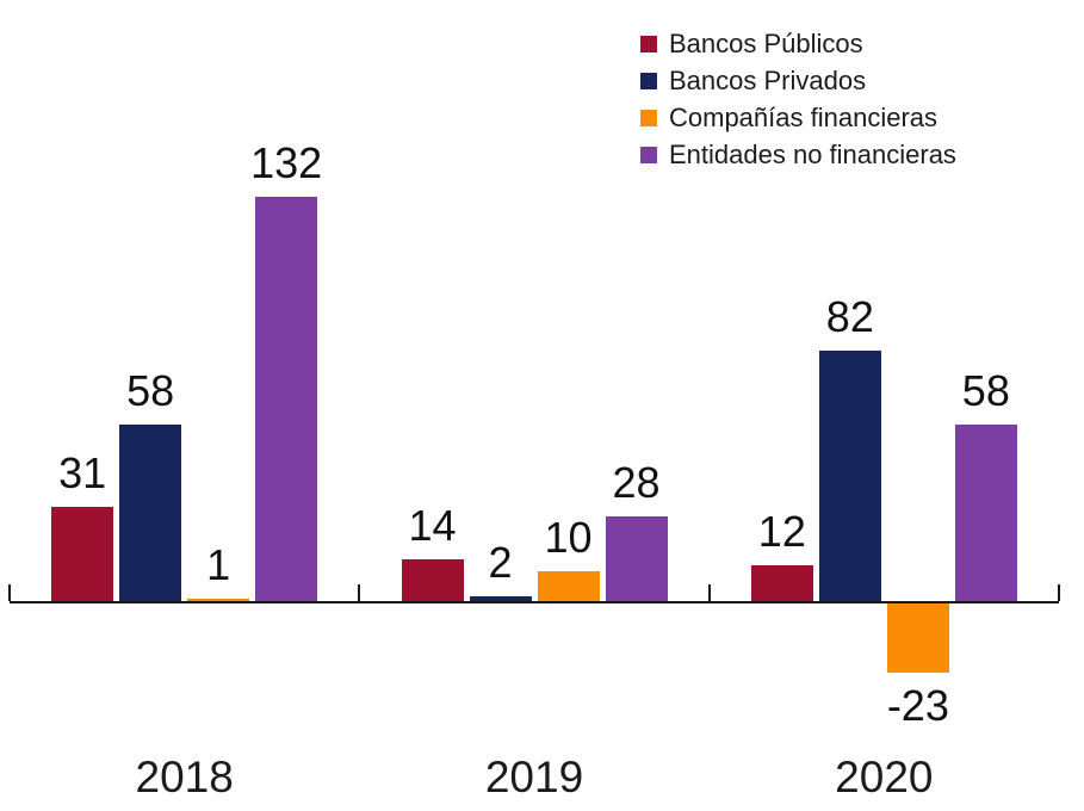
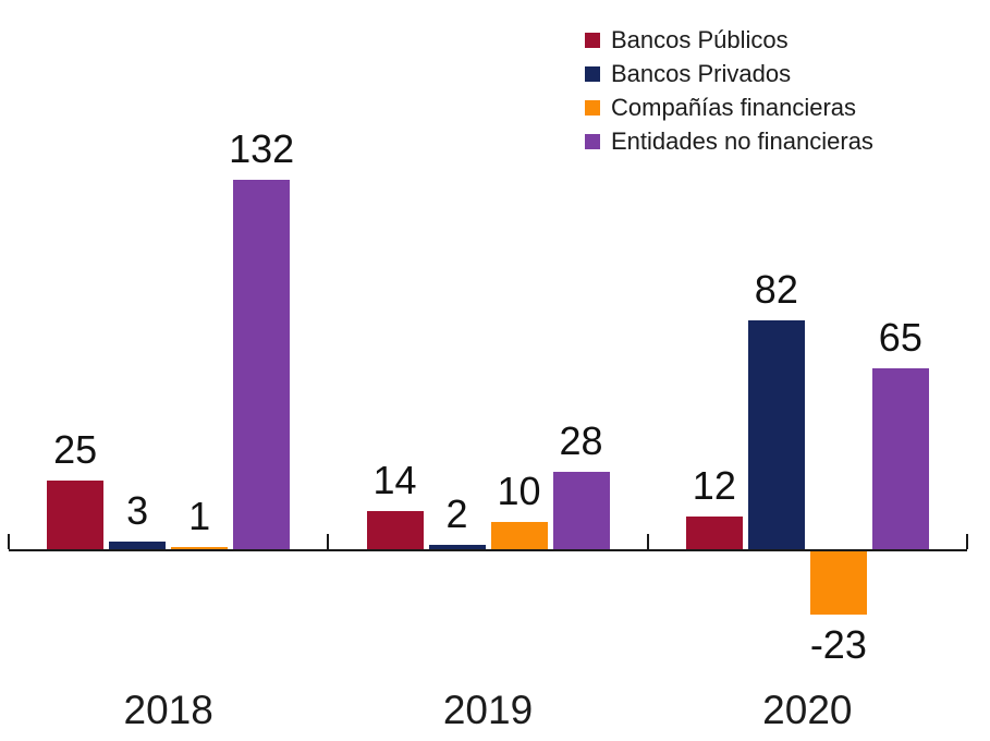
Bancos Públicos/2018: 31 -> 25
Bancos Privados/2018: 58 -> 3
Entidades no financieras/2020: 58 -> 65
